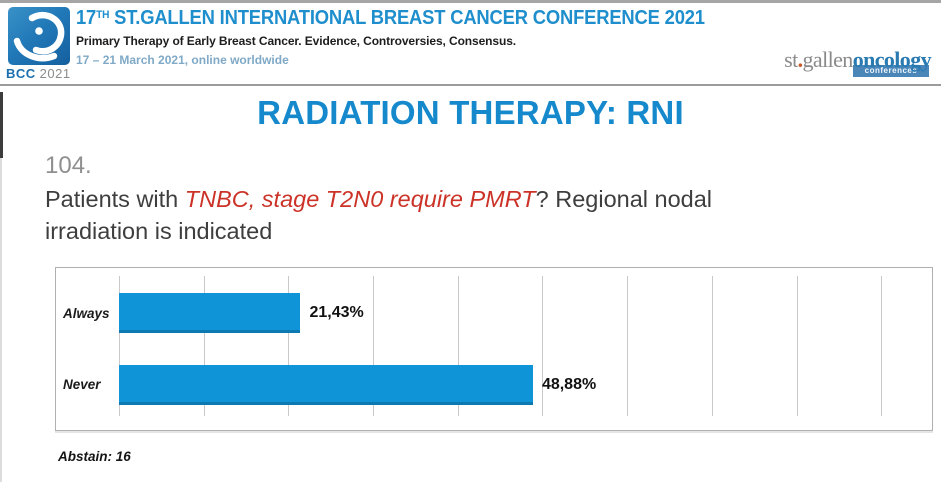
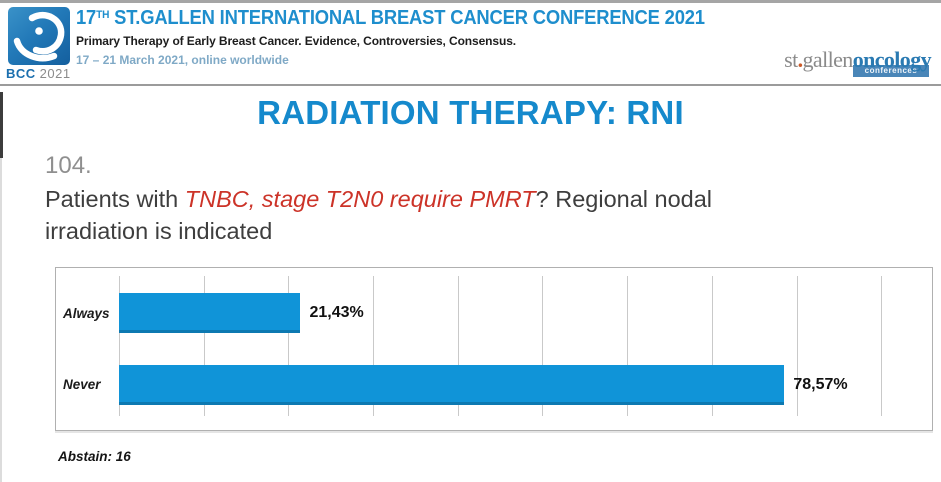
Never: 48,88% -> 78,57%
